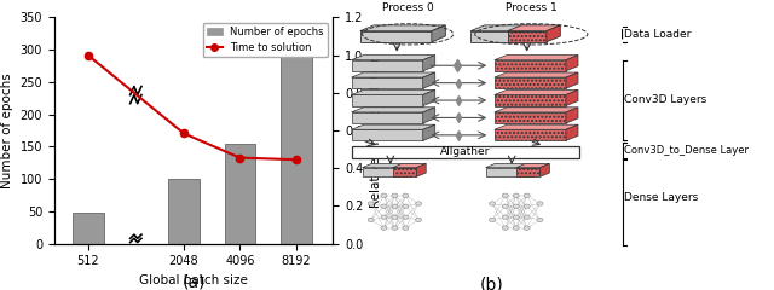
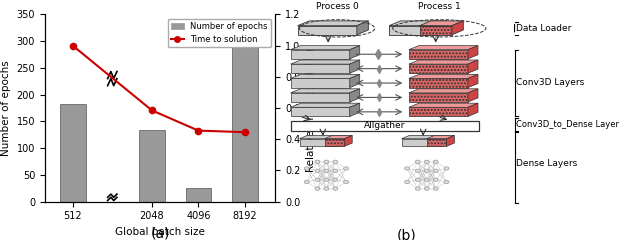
Number of epochs/512: 48 -> 182
Number of epochs/2048: 100 -> 134
Number of epochs/4096: 155 -> 26
